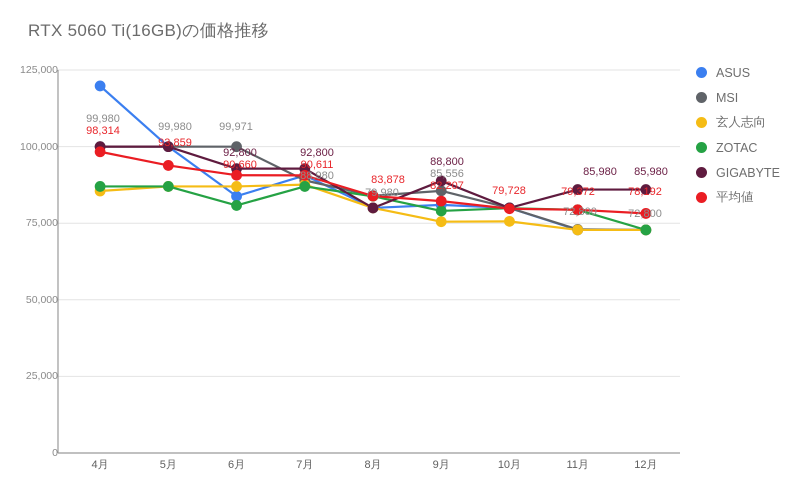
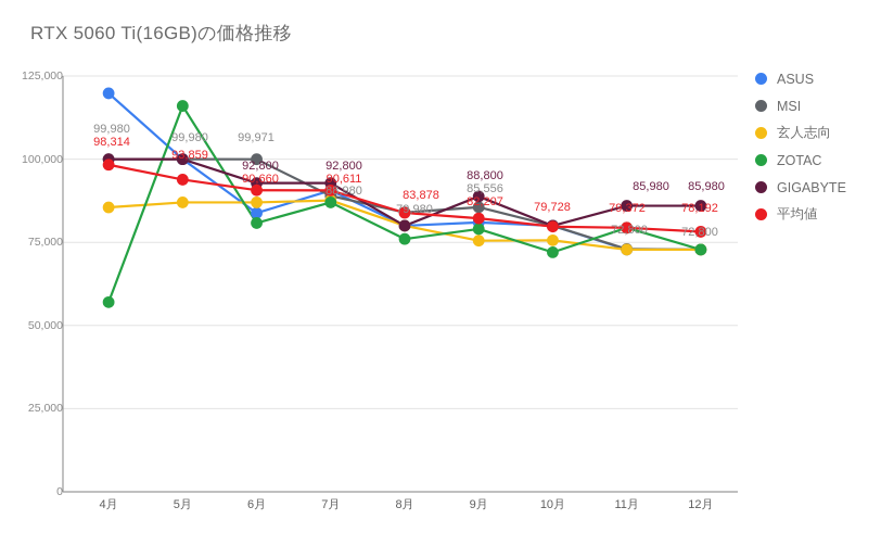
ZOTAC/4月: 87000 -> 57000
ZOTAC/5月: 87000 -> 116000
ZOTAC/8月: 84000 -> 76000
ZOTAC/10月: 80000 -> 72000
